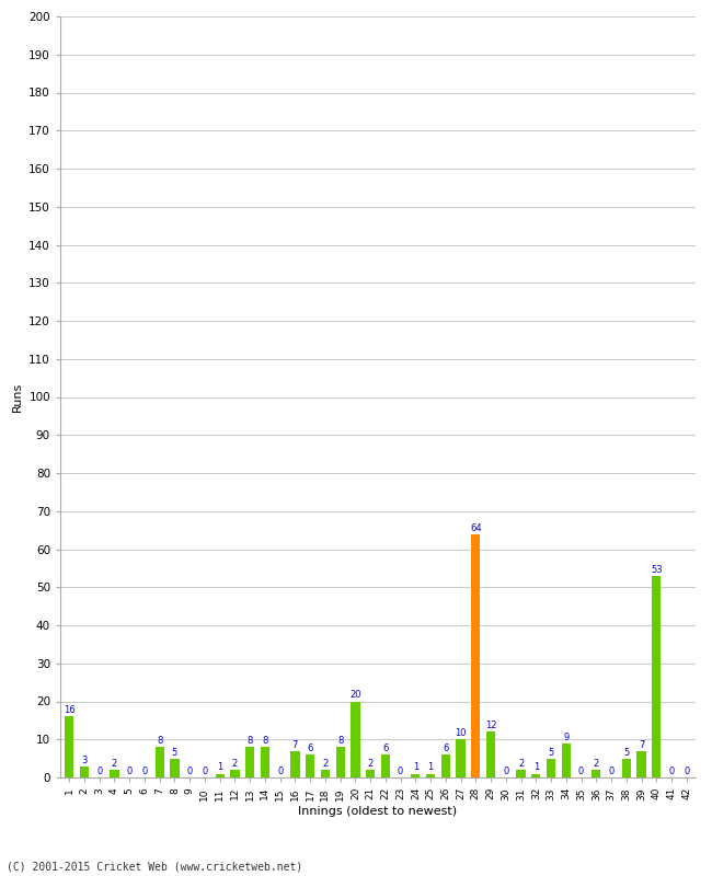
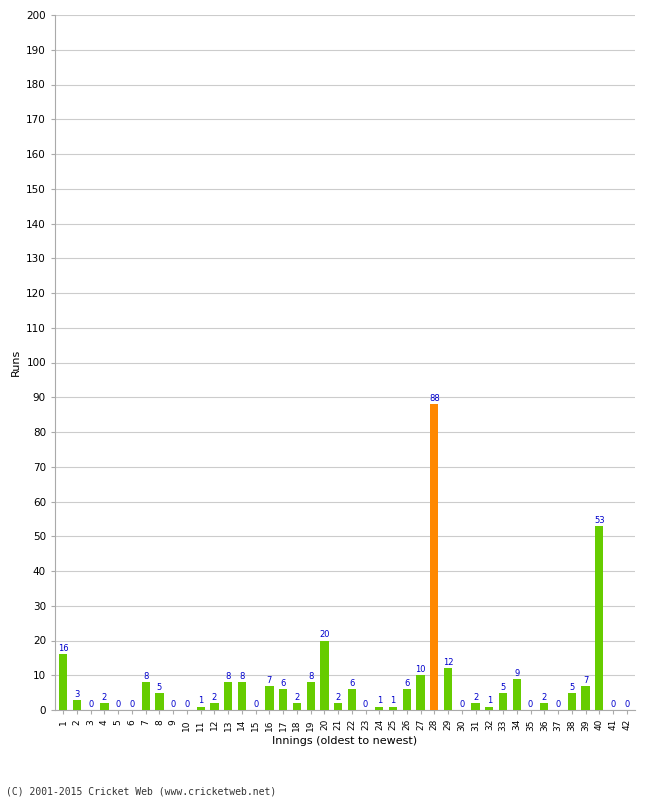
28: 64 -> 88
